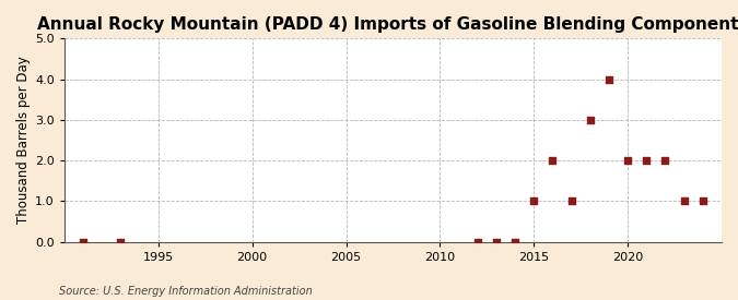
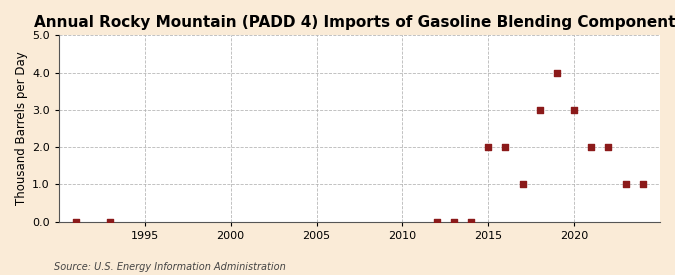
2015: 1 -> 2
2020: 2 -> 3
